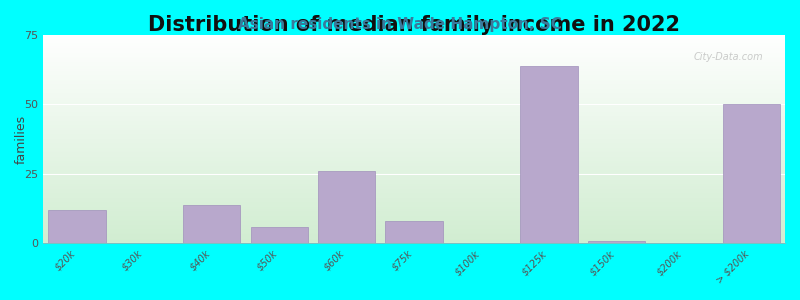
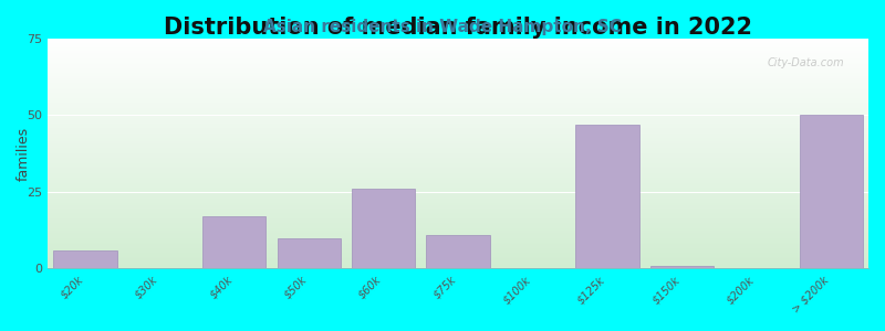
$20k: 12 -> 6
$40k: 14 -> 17
$50k: 6 -> 10
$75k: 8 -> 11
$125k: 64 -> 47
